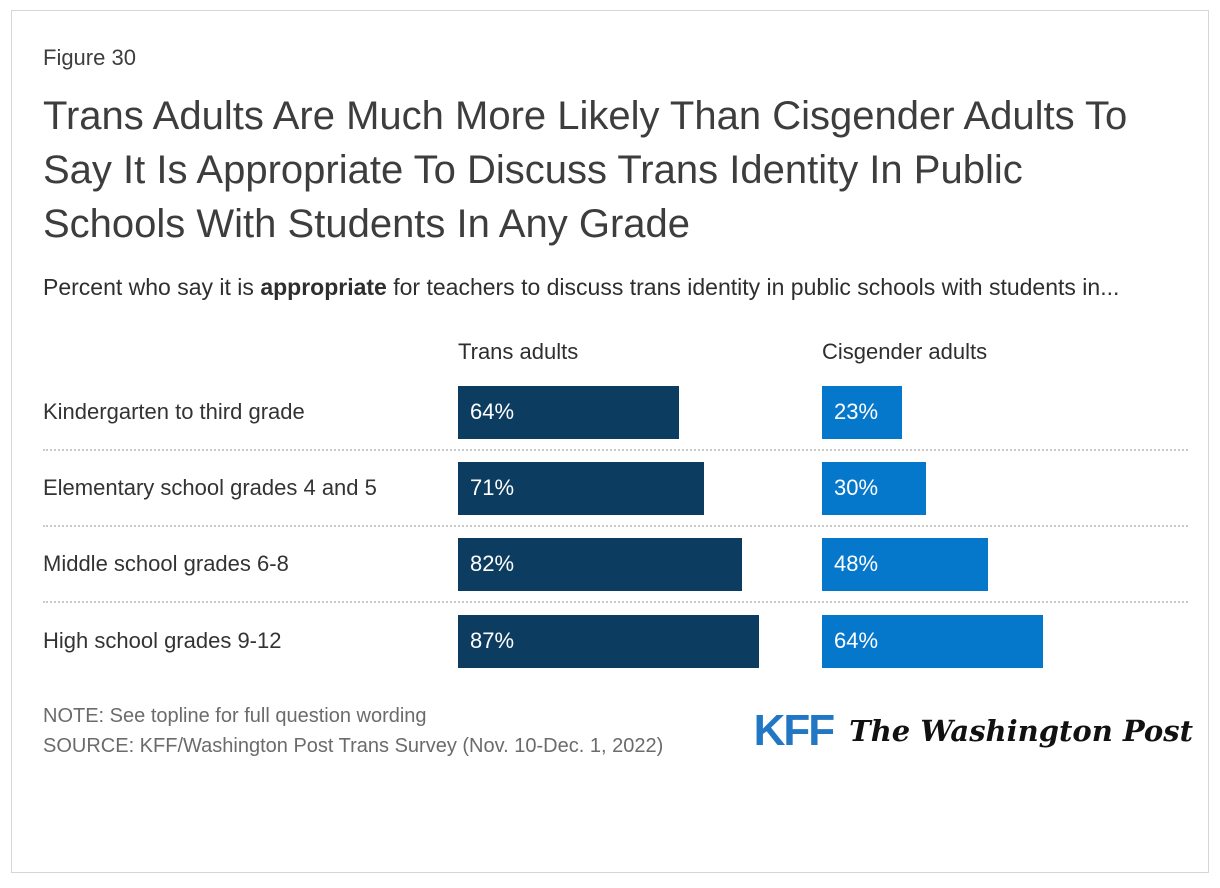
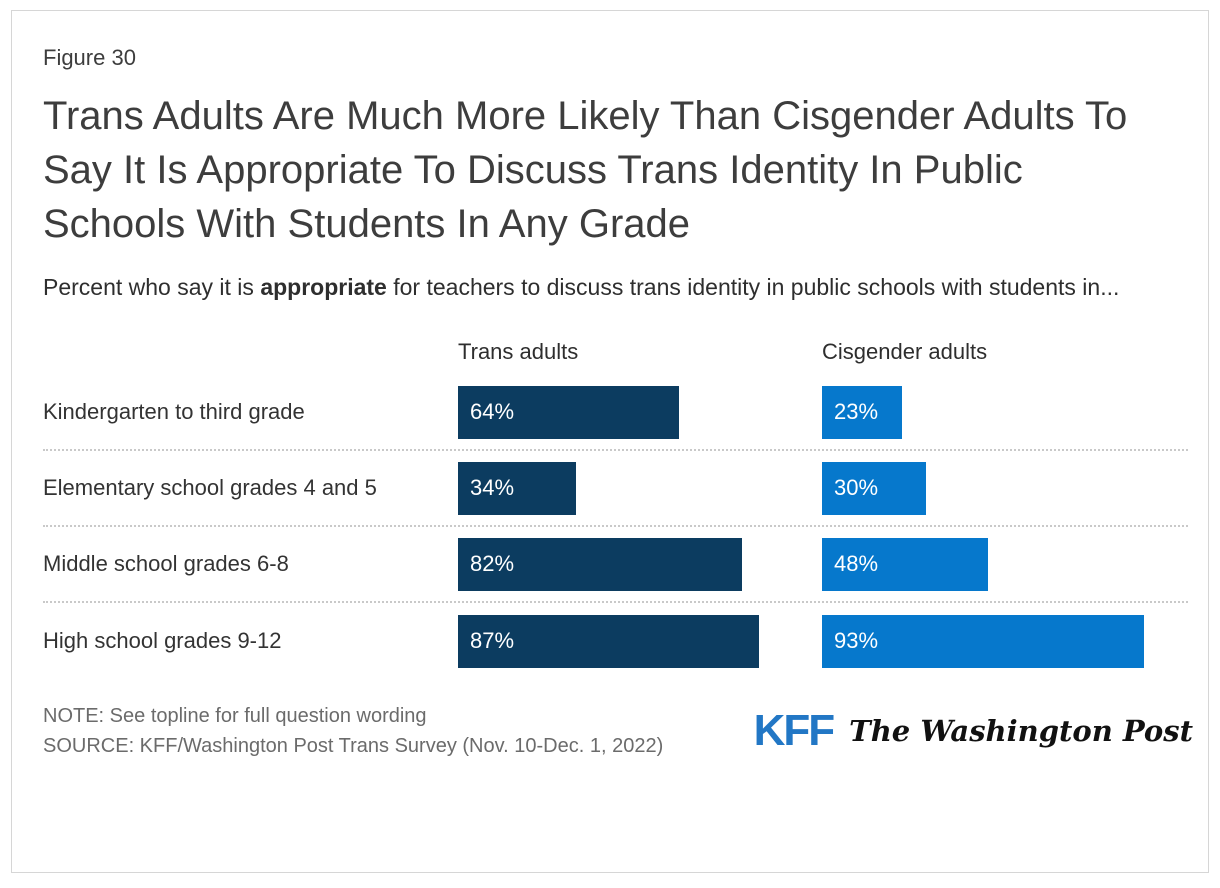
Trans adults/Elementary school grades 4 and 5: 71% -> 34%
Cisgender adults/High school grades 9-12: 64% -> 93%
